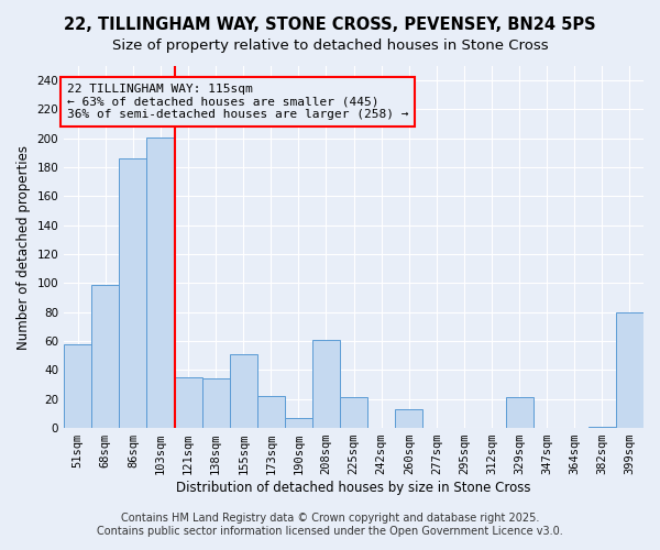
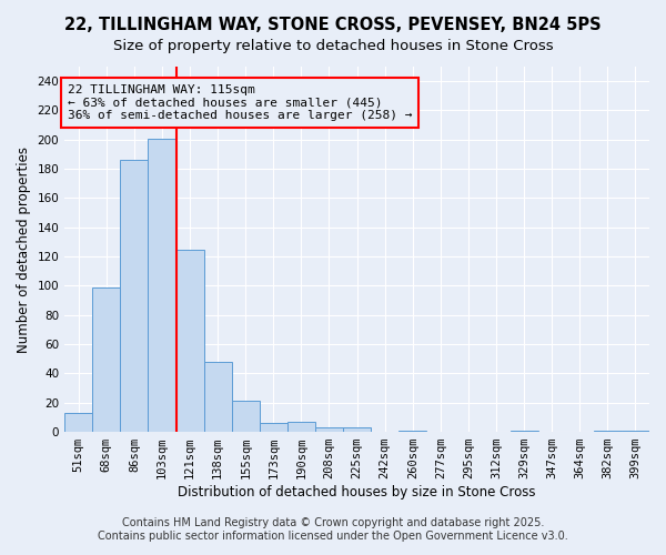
51sqm: 58 -> 13
121sqm: 35 -> 125
138sqm: 34 -> 48
155sqm: 51 -> 21
173sqm: 22 -> 6
208sqm: 61 -> 3
225sqm: 21 -> 3
260sqm: 13 -> 1
329sqm: 21 -> 1
399sqm: 80 -> 1
